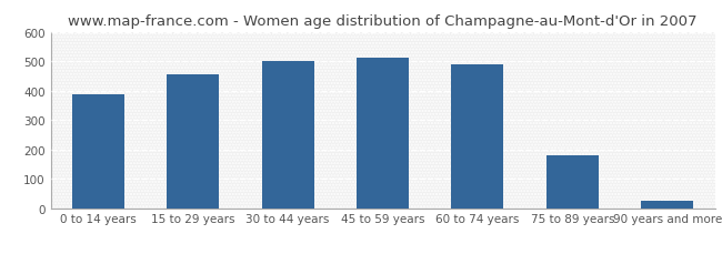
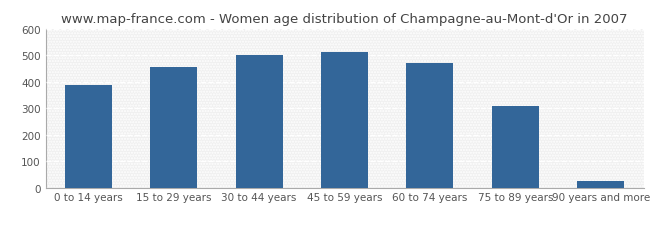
60 to 74 years: 490 -> 471
75 to 89 years: 180 -> 307
